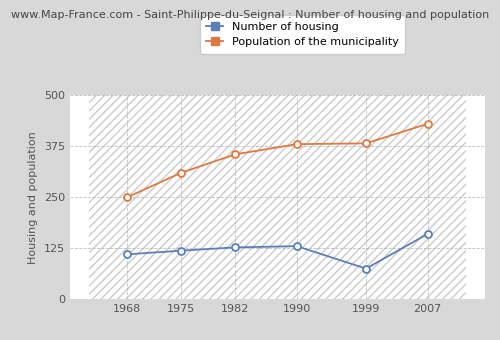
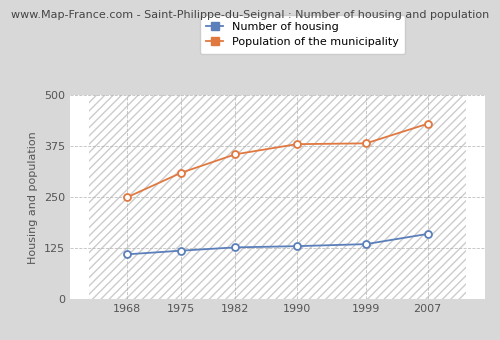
Number of housing/1999: 75 -> 135
